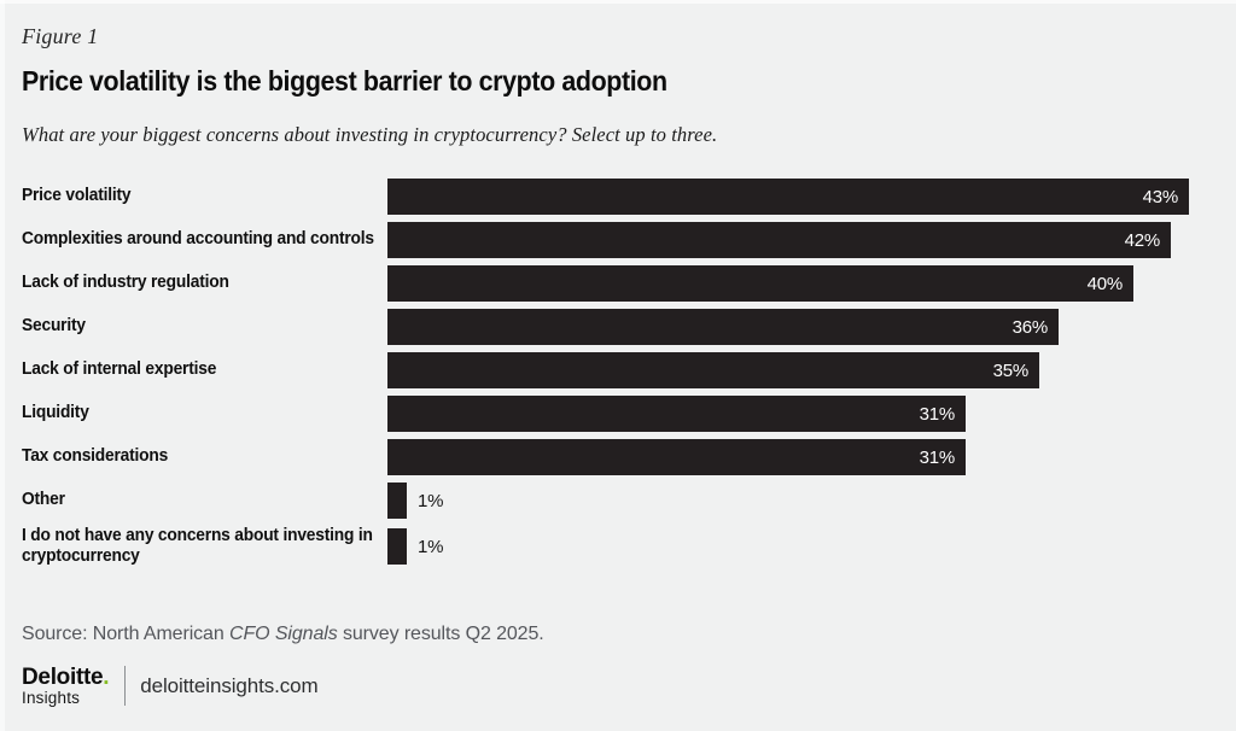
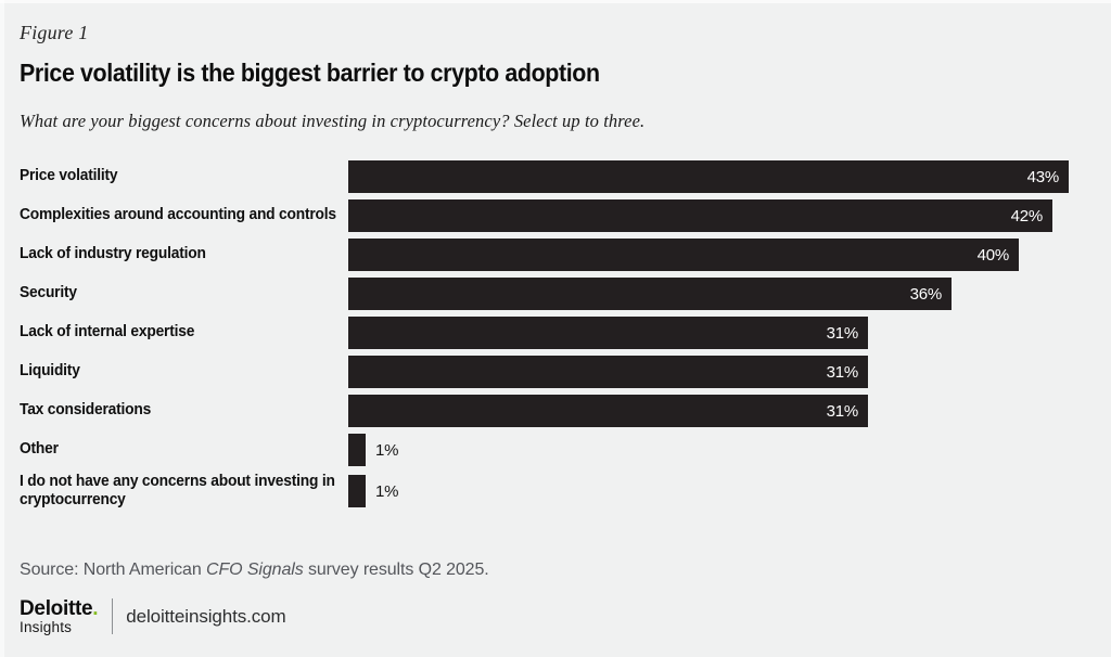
Lack of internal expertise: 35% -> 31%
